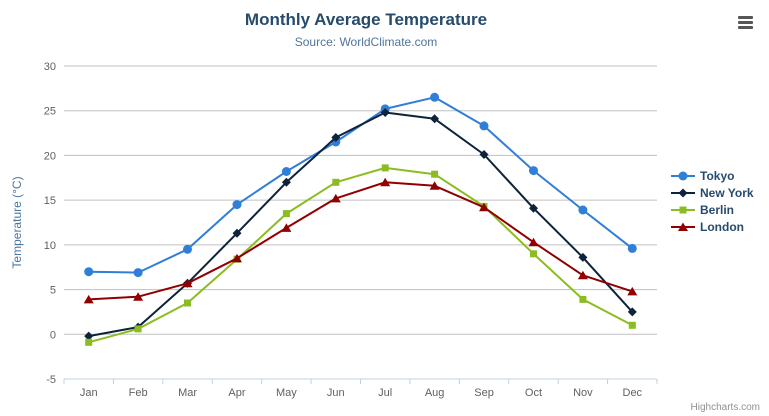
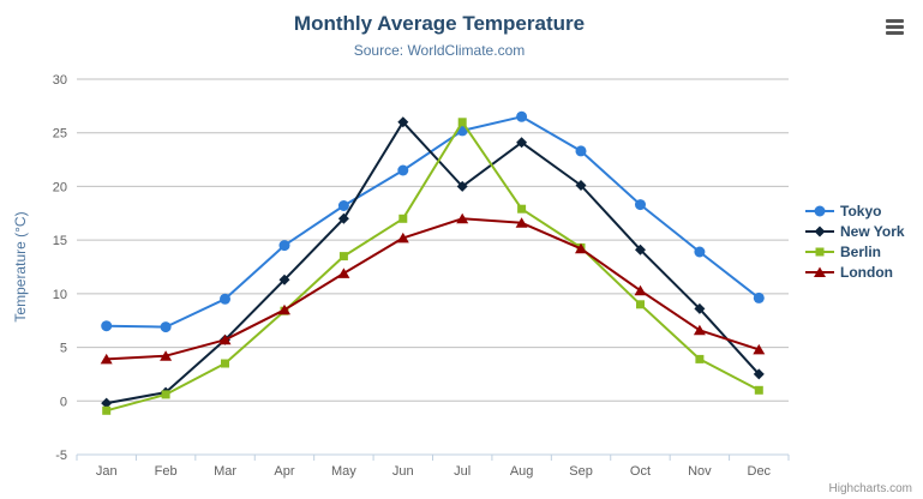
New York/Jun: 22 -> 26
New York/Jul: 25 -> 20
Berlin/Jul: 19 -> 26
